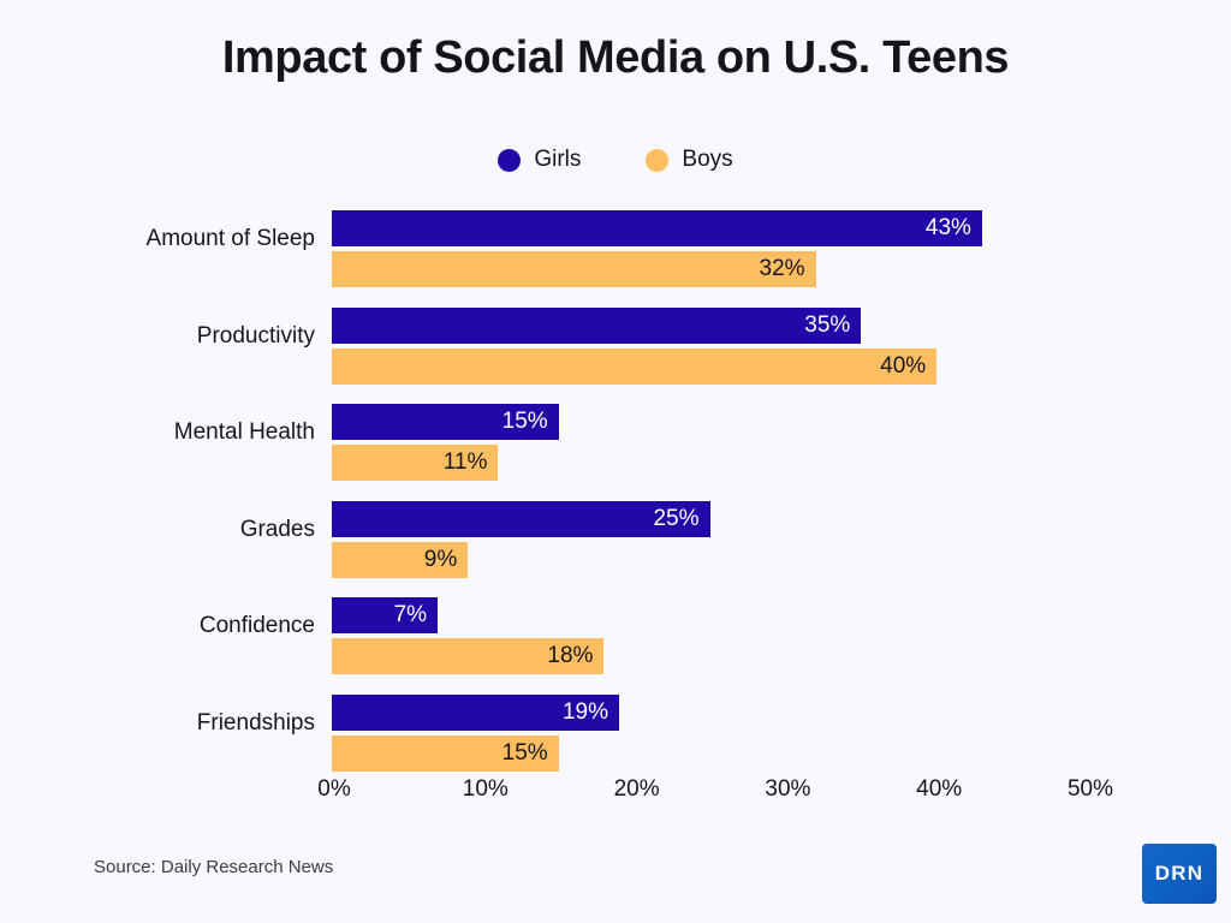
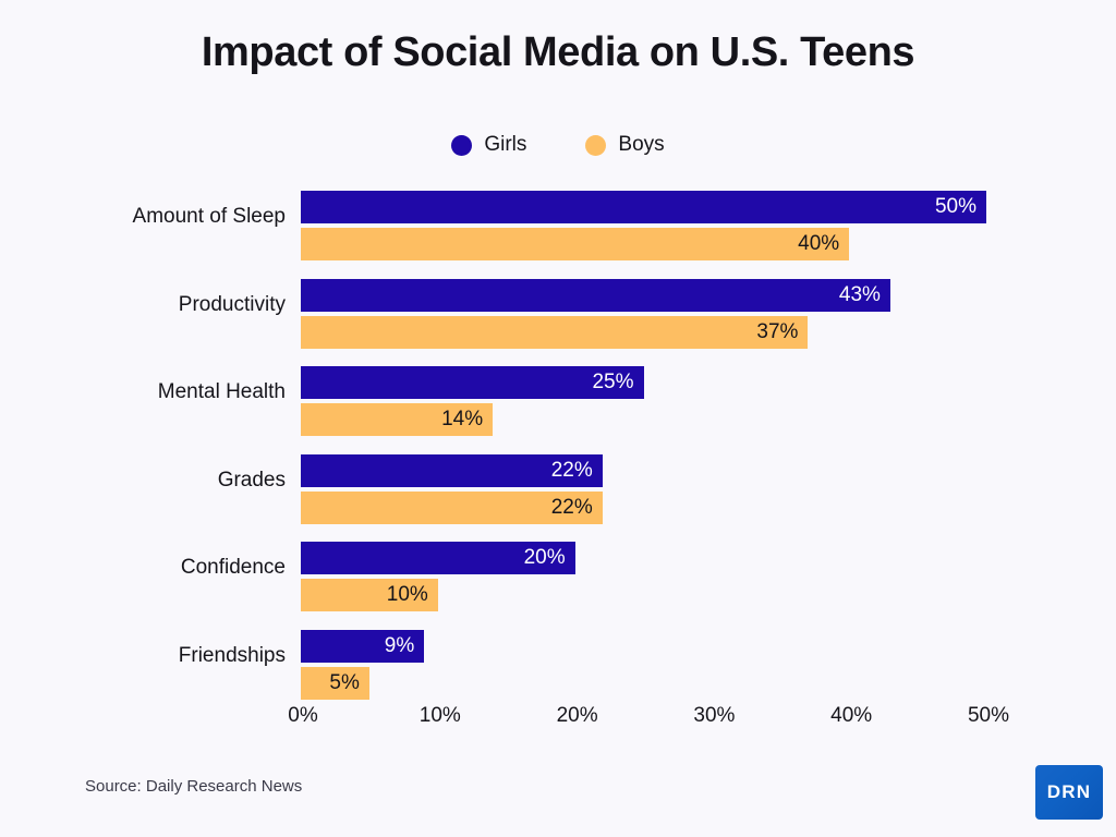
Girls/Amount of Sleep: 43% -> 50%
Boys/Amount of Sleep: 32% -> 40%
Girls/Productivity: 35% -> 43%
Boys/Productivity: 40% -> 37%
Girls/Mental Health: 15% -> 25%
Boys/Mental Health: 11% -> 14%
Girls/Grades: 25% -> 22%
Boys/Grades: 9% -> 22%
Girls/Confidence: 7% -> 20%
Boys/Confidence: 18% -> 10%
Girls/Friendships: 19% -> 9%
Boys/Friendships: 15% -> 5%
